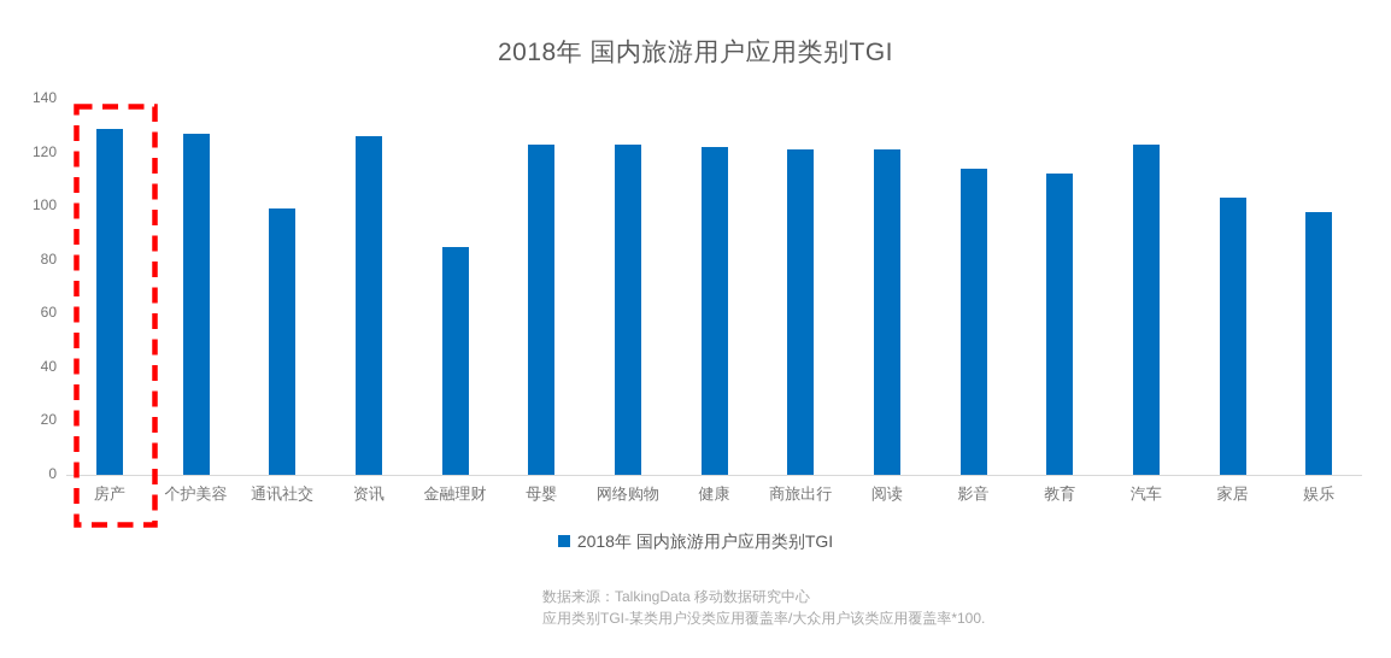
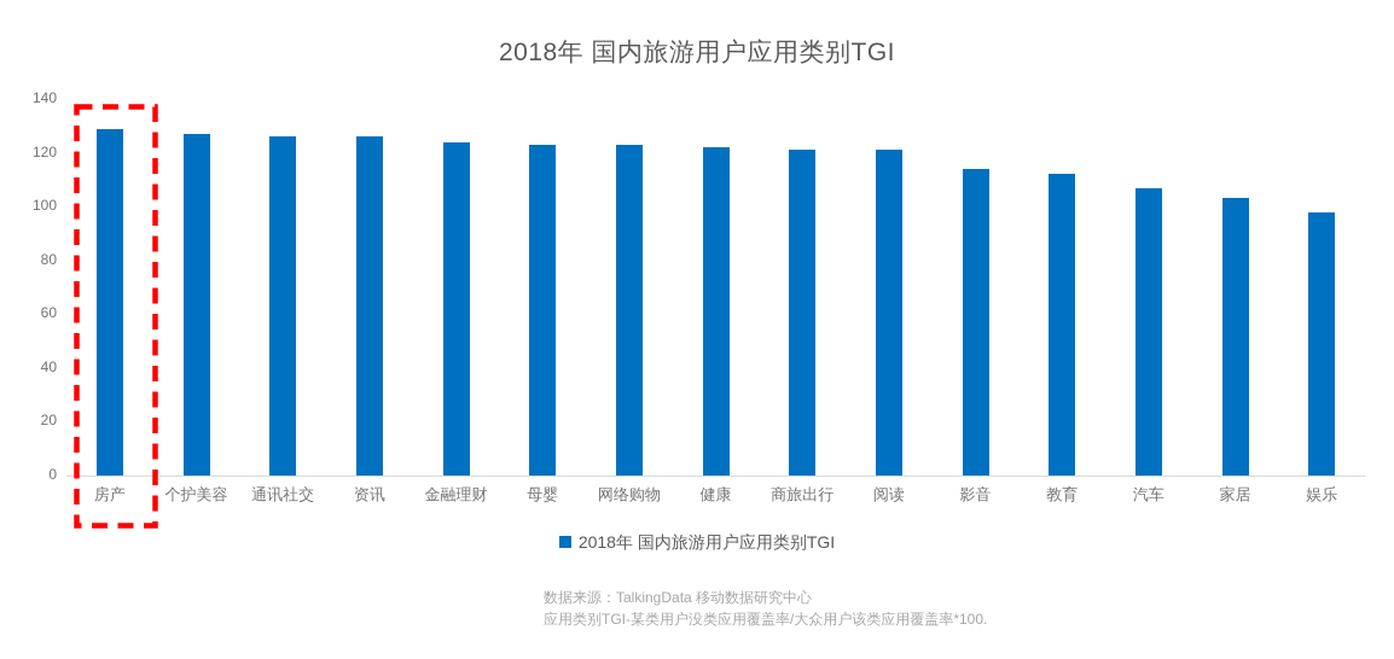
通讯社交: 99 -> 126
金融理财: 85 -> 124
汽车: 123 -> 107
